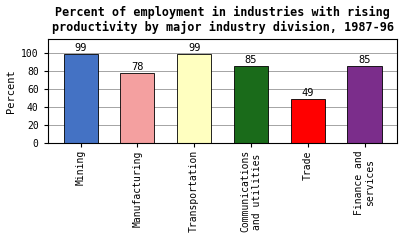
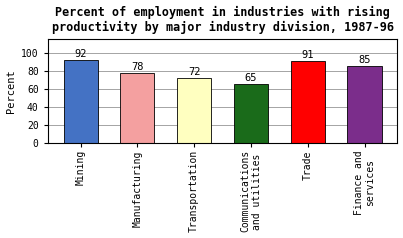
Mining: 99 -> 92
Transportation: 99 -> 72
Communications and utilities: 85 -> 65
Trade: 49 -> 91
